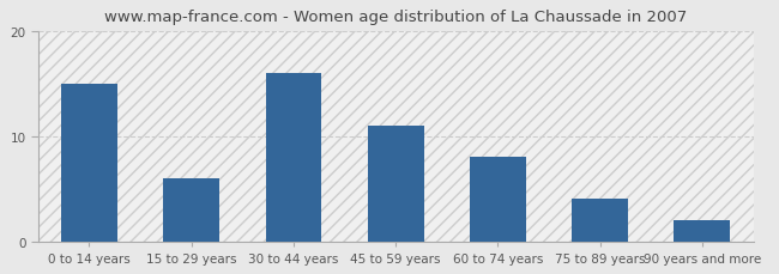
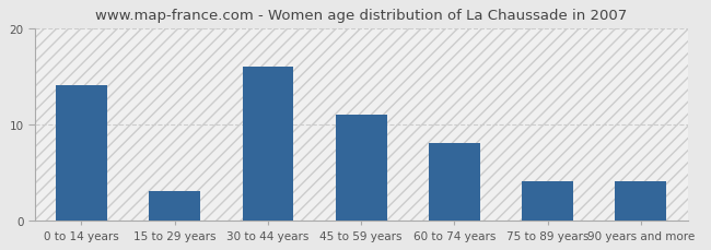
0 to 14 years: 15 -> 14
15 to 29 years: 6 -> 3
90 years and more: 2 -> 4
